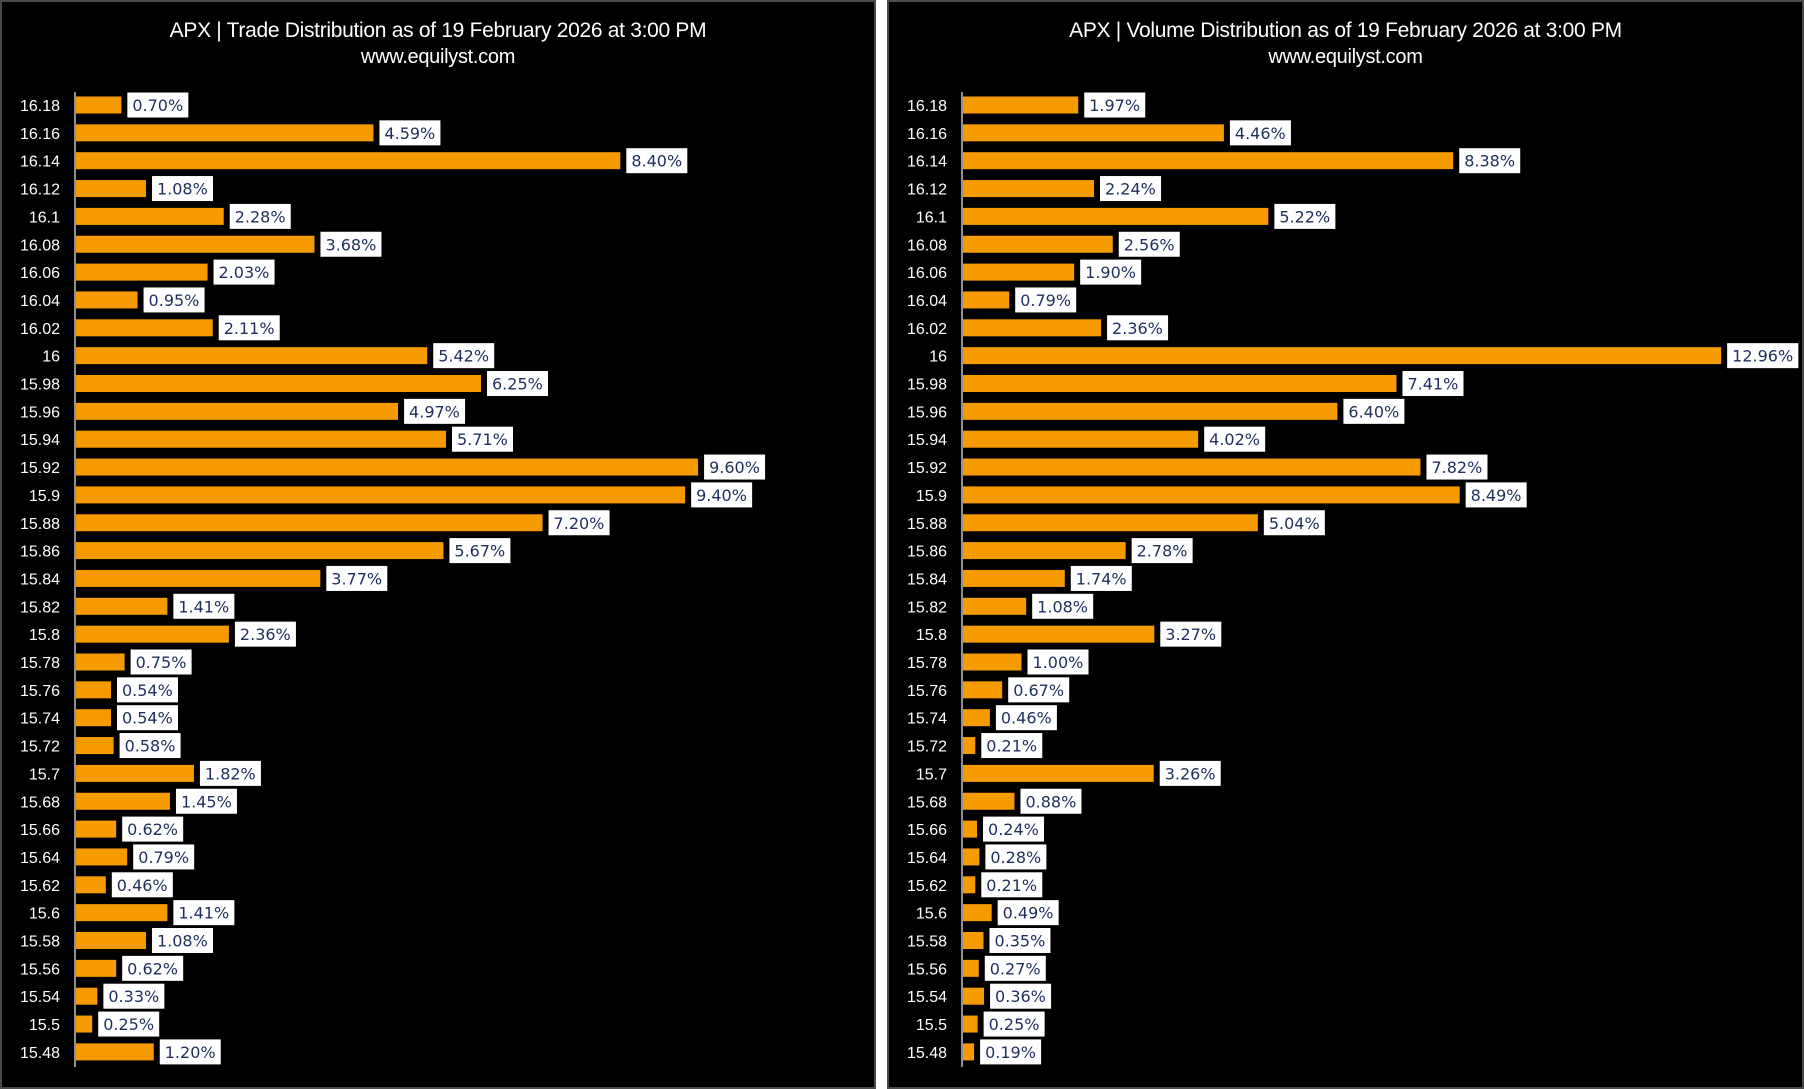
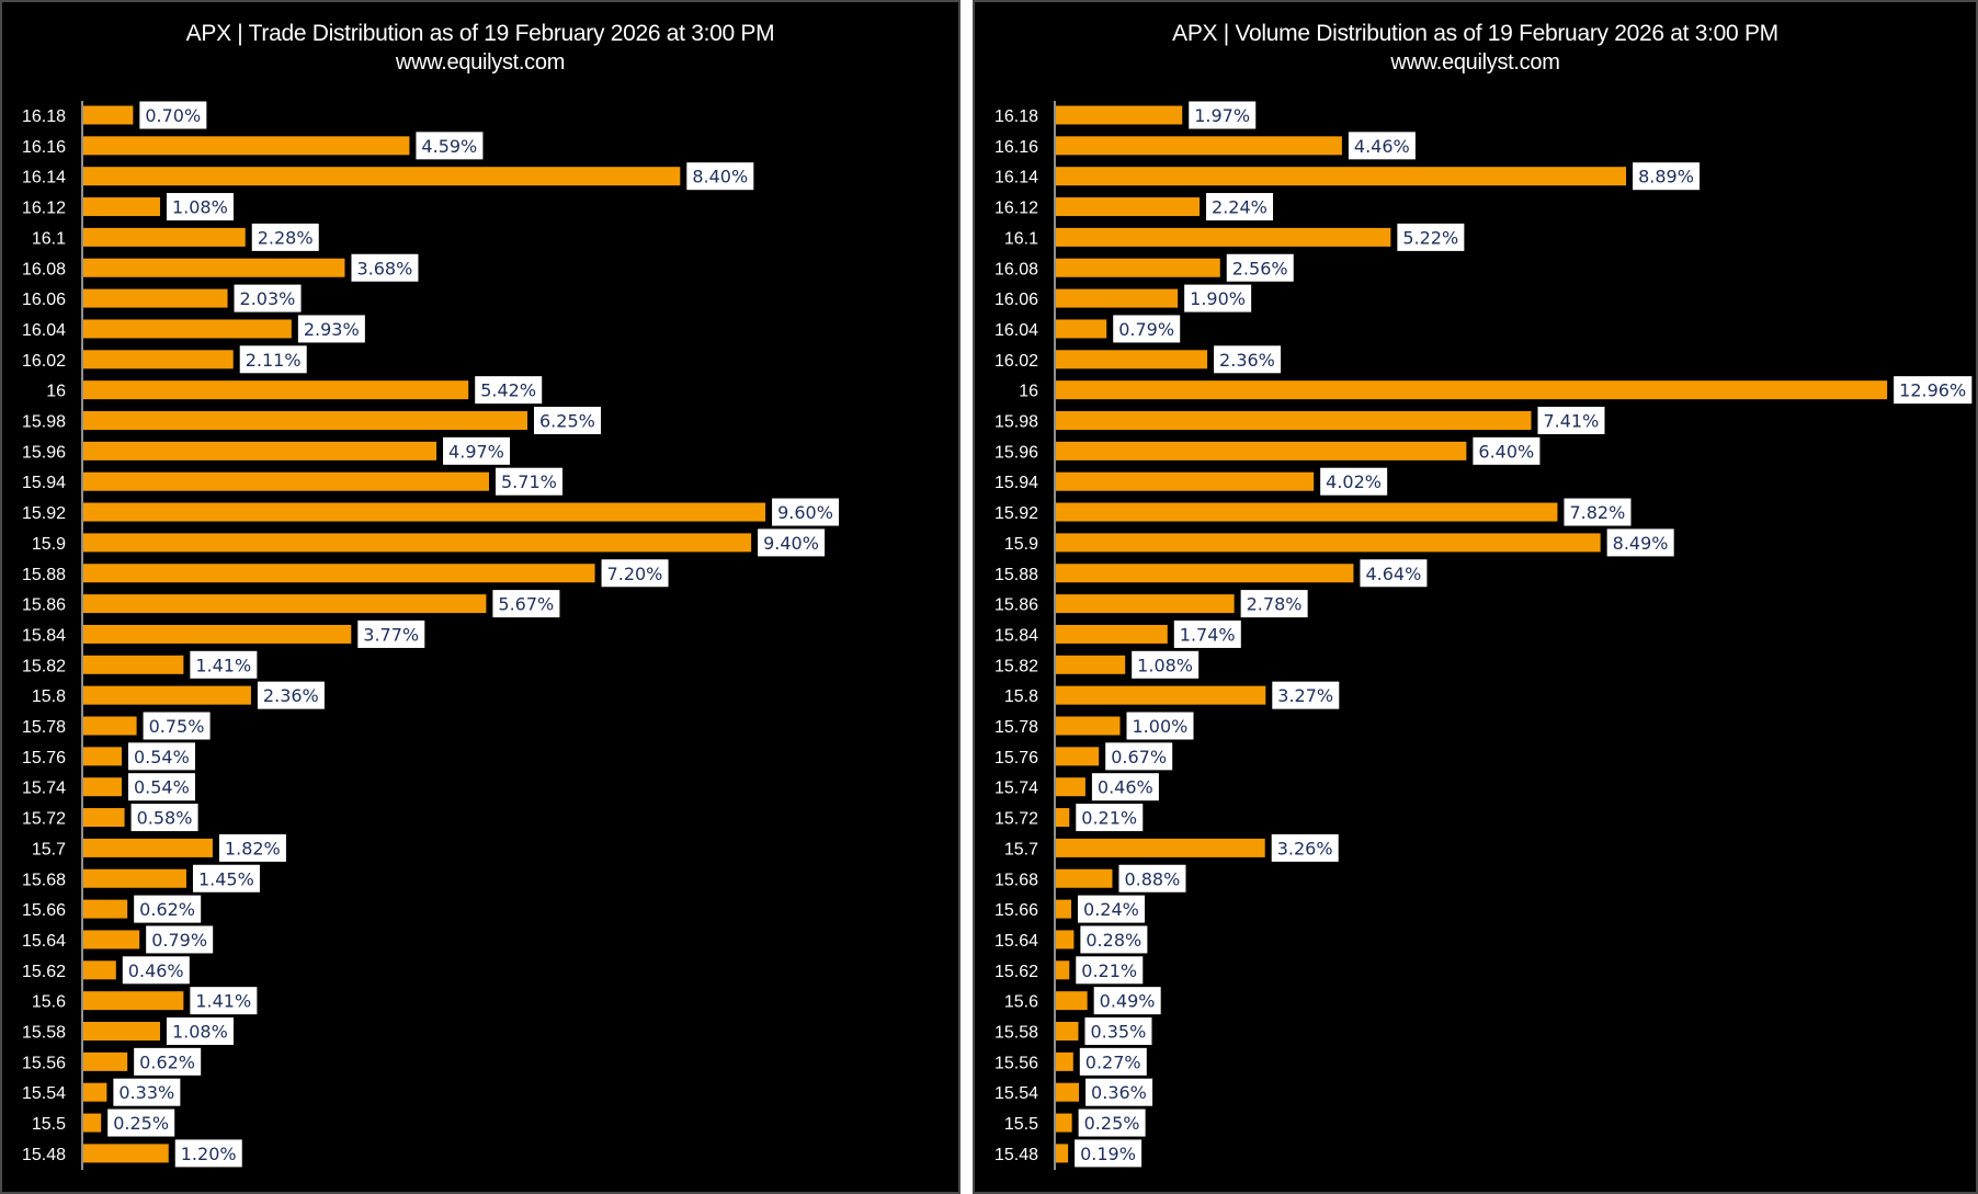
APX | Trade Distribution as of 19 February 2026 at 3:00 PM/16.04: 0.95% -> 2.93%
APX | Volume Distribution as of 19 February 2026 at 3:00 PM/16.14: 8.38% -> 8.89%
APX | Volume Distribution as of 19 February 2026 at 3:00 PM/15.88: 5.04% -> 4.64%
